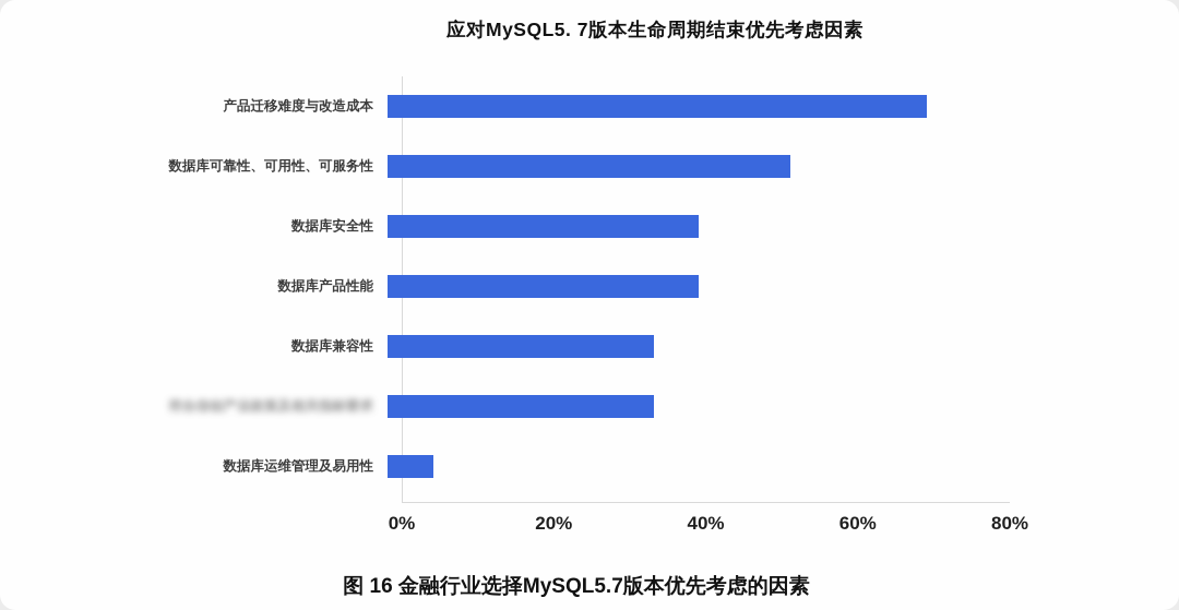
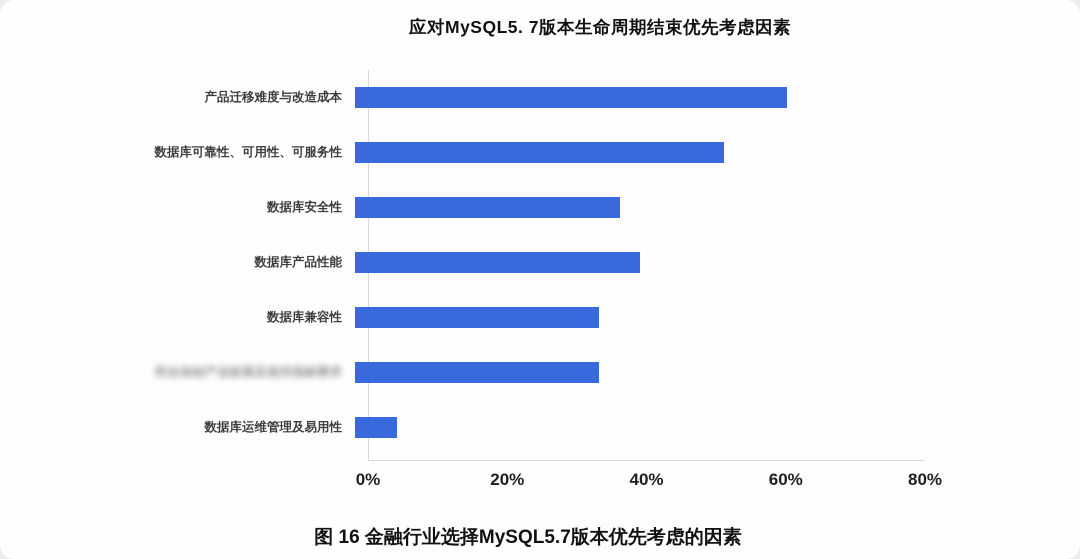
产品迁移难度与改造成本: 71% -> 62%
数据库安全性: 41% -> 38%
